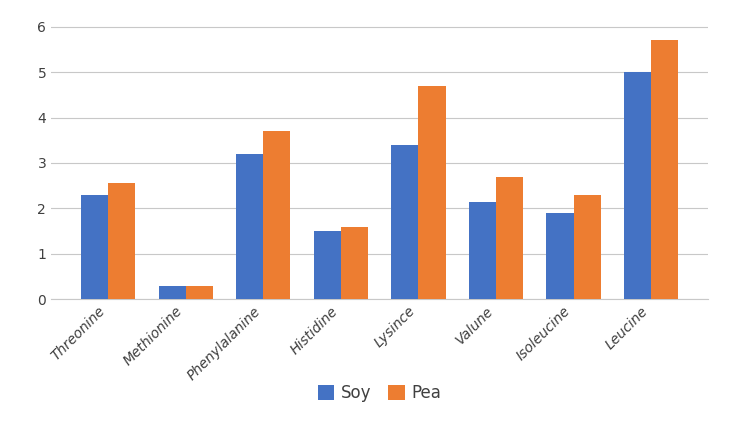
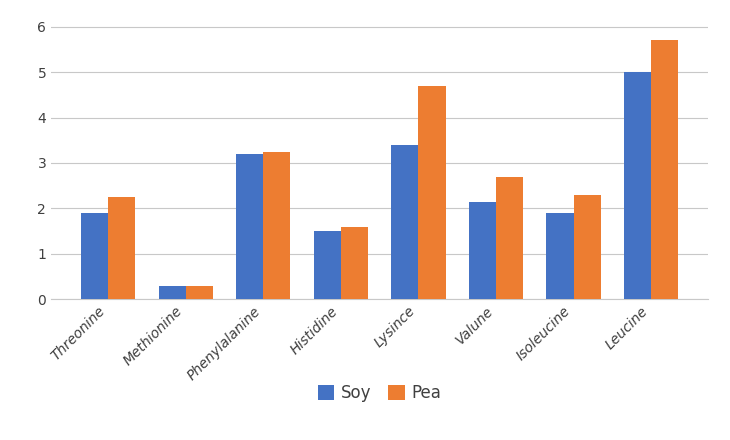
Soy/Threonine: 2.30 -> 1.90
Pea/Threonine: 2.55 -> 2.25
Pea/Phenylalanine: 3.70 -> 3.25
